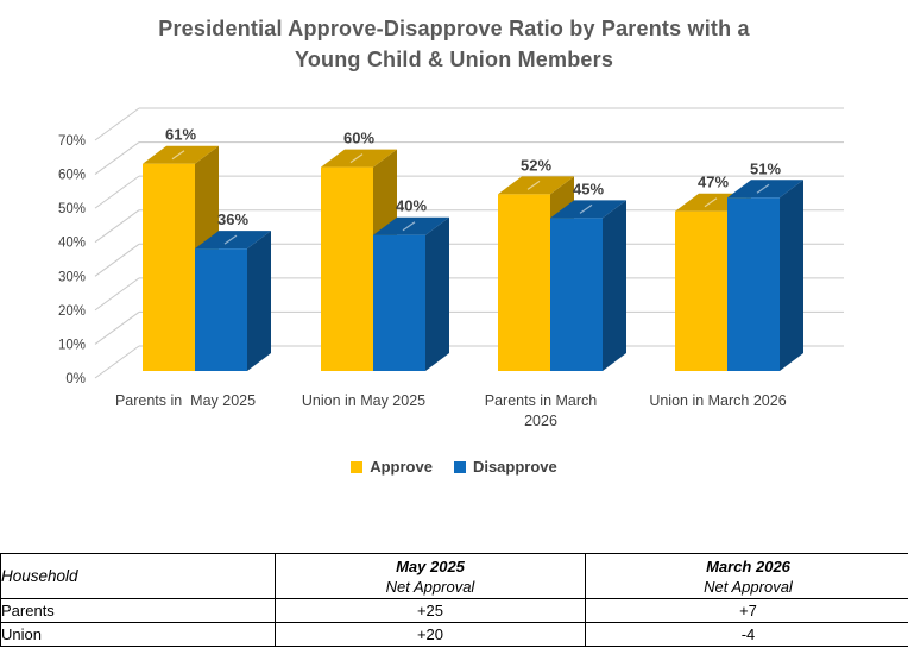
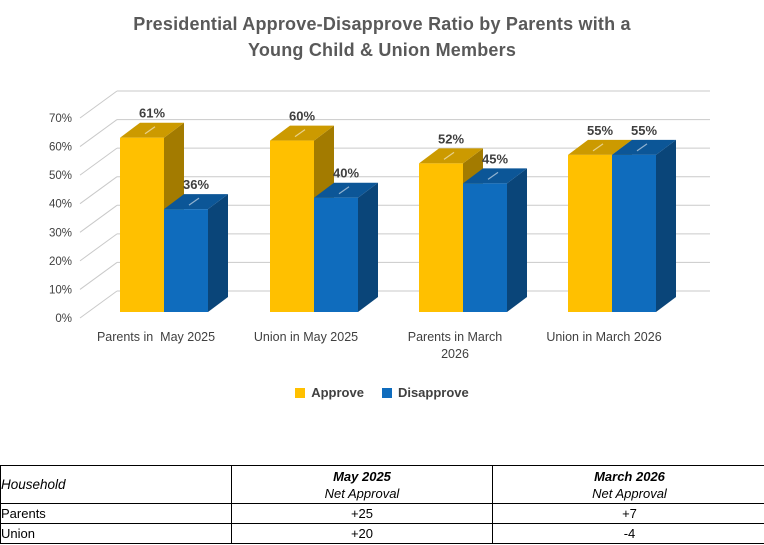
Approve/Union in March 2026: 47% -> 55%
Disapprove/Union in March 2026: 51% -> 55%
